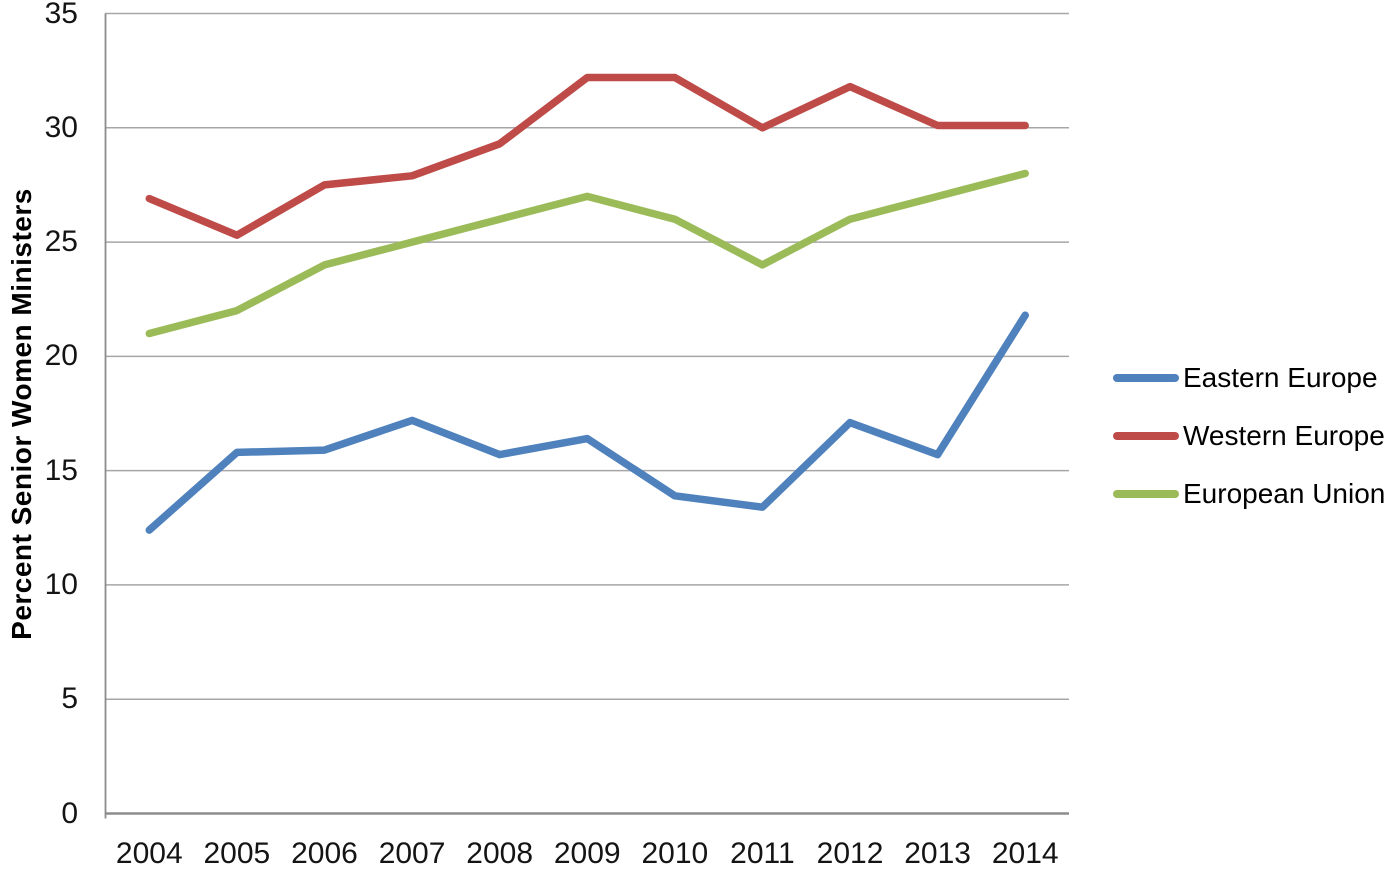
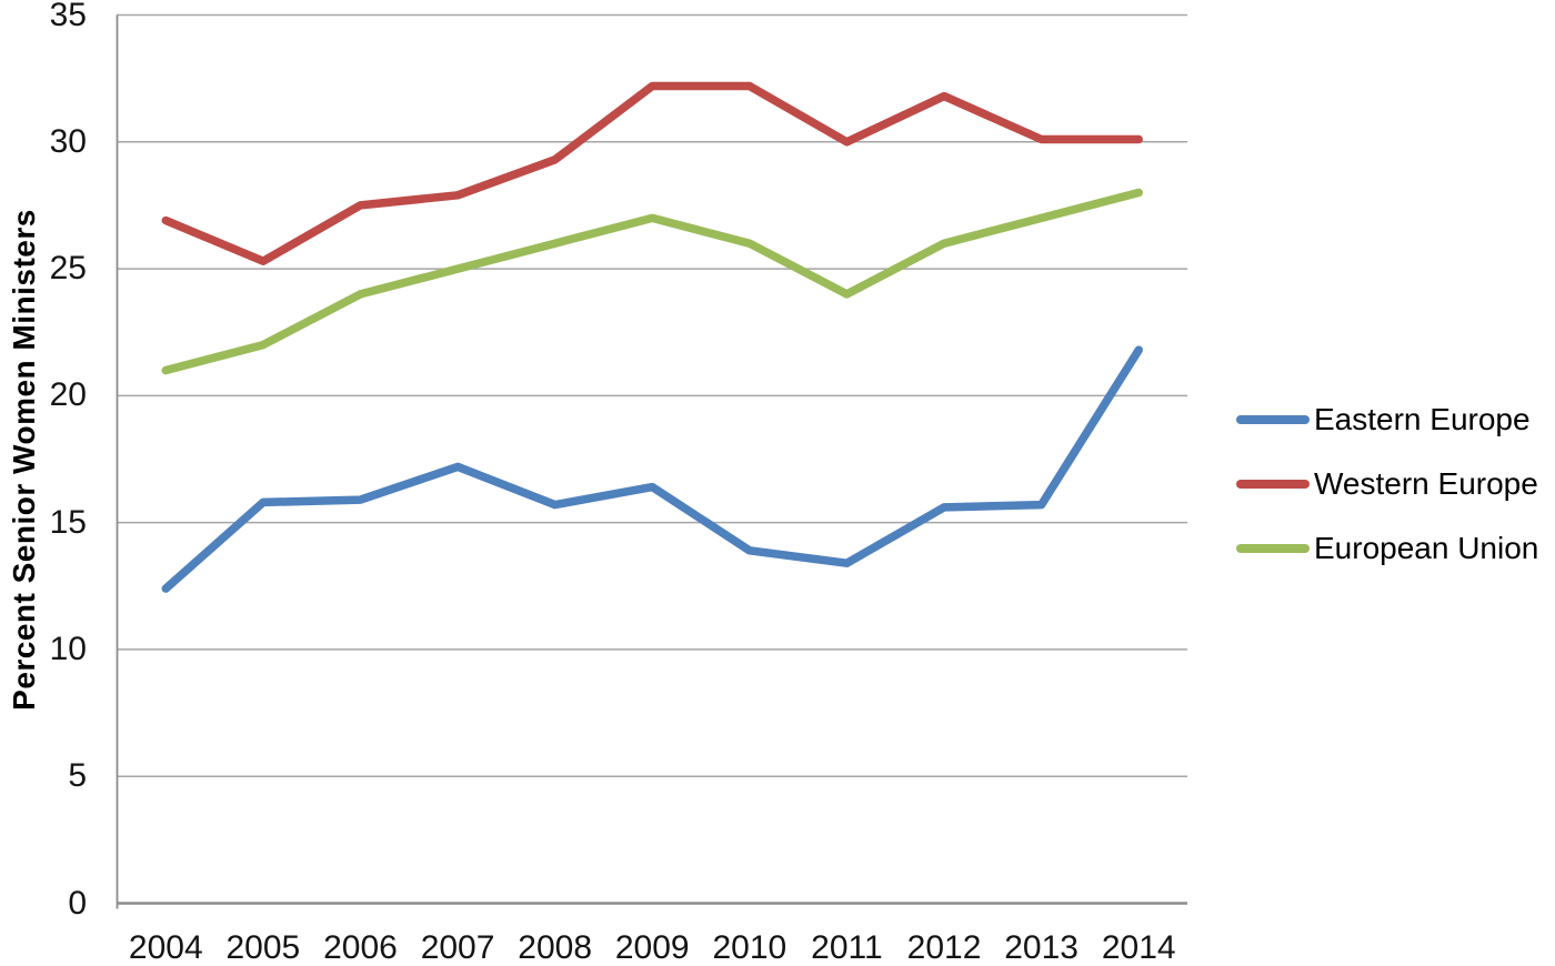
Eastern Europe/2012: 17.1 -> 15.6
